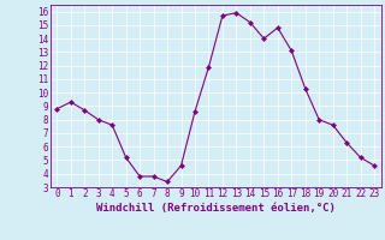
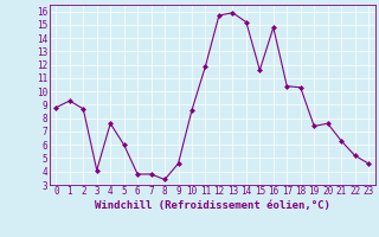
3: 8.0 -> 4.1
5: 5.2 -> 6.0
15: 14.0 -> 11.6
17: 13.1 -> 10.4
19: 8.0 -> 7.4
